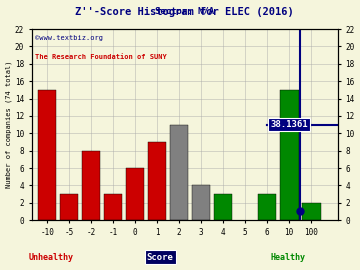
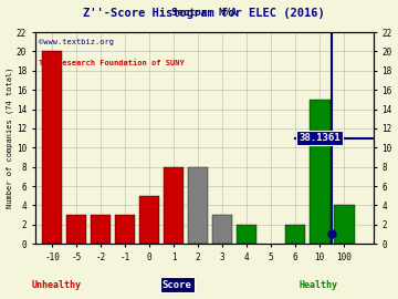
-10: 15 -> 20
-2: 8 -> 3
0: 6 -> 5
1: 9 -> 8
2: 11 -> 8
3: 4 -> 3
4: 3 -> 2
6: 3 -> 2
100: 2 -> 4
